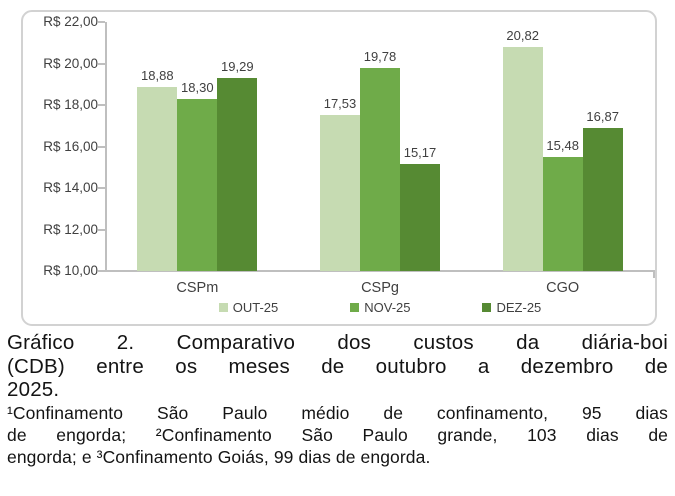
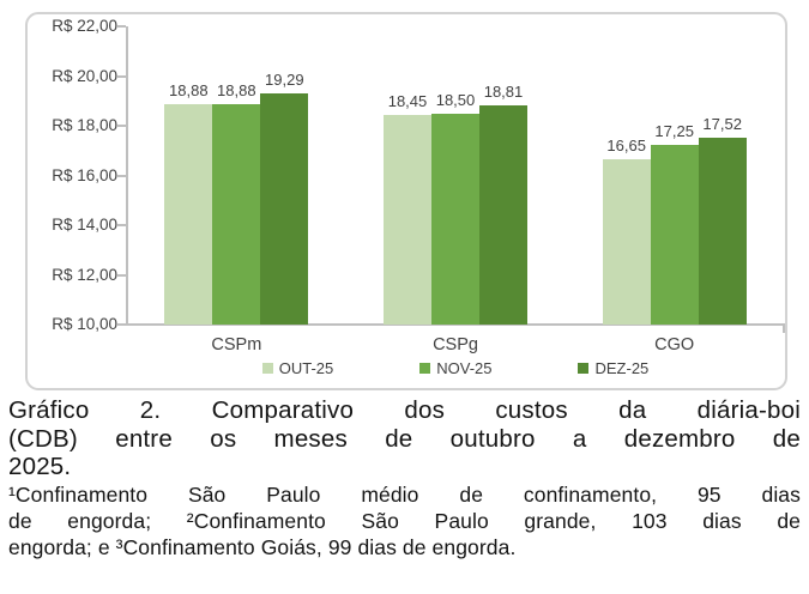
NOV-25/CSPm: 18,30 -> 18,88
OUT-25/CSPg: 17,53 -> 18,45
NOV-25/CSPg: 19,78 -> 18,50
DEZ-25/CSPg: 15,17 -> 18,81
OUT-25/CGO: 20,82 -> 16,65
NOV-25/CGO: 15,48 -> 17,25
DEZ-25/CGO: 16,87 -> 17,52
